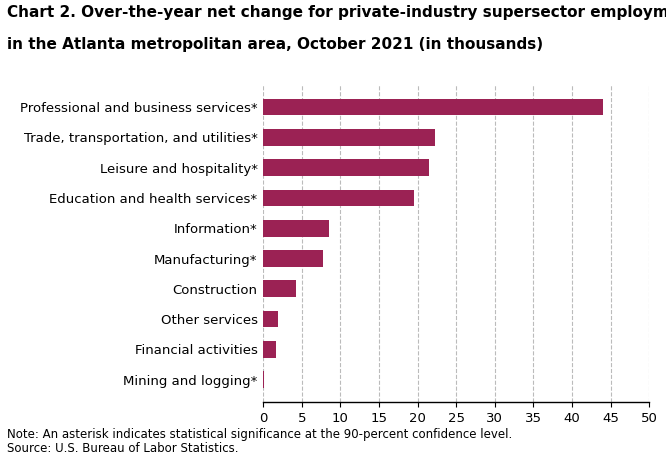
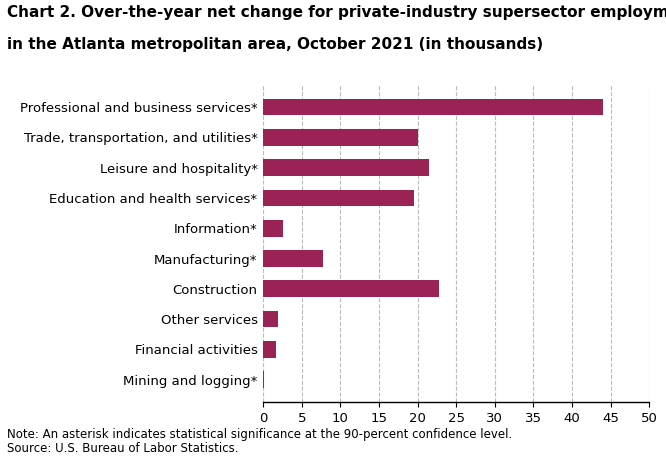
Trade, transportation, and utilities*: 22.3 -> 20.0
Information*: 8.5 -> 2.6
Construction: 4.3 -> 22.8
